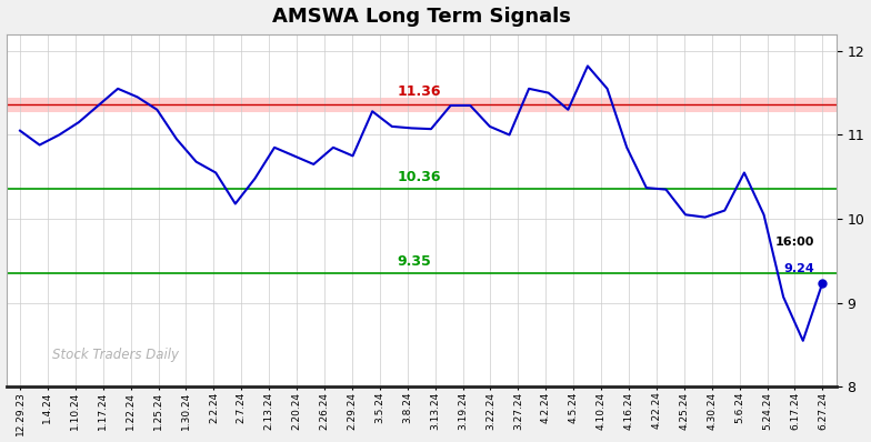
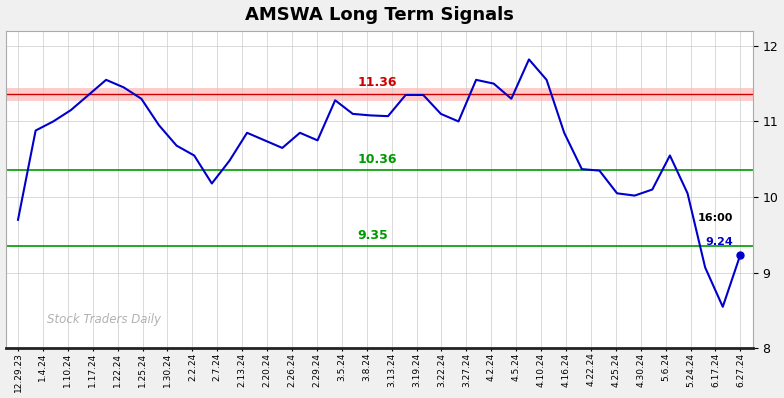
12.29.23: 11.05 -> 9.70
